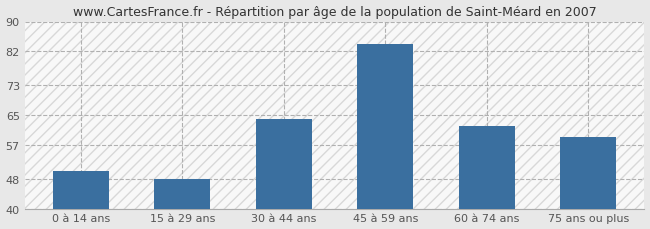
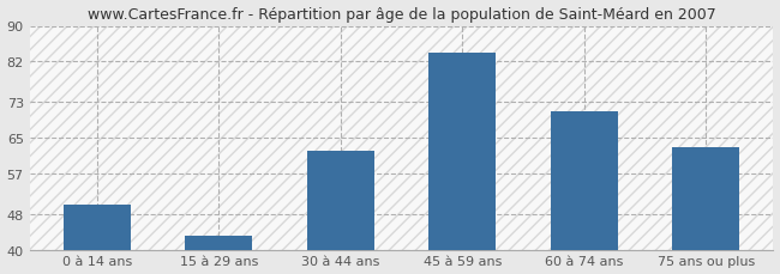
15 à 29 ans: 48 -> 43
30 à 44 ans: 64 -> 62
60 à 74 ans: 62 -> 71
75 ans ou plus: 59 -> 63
